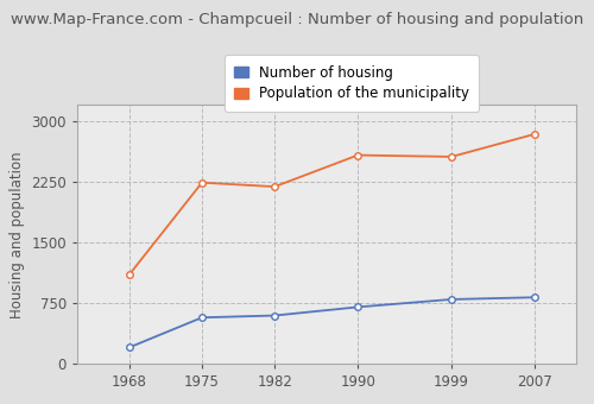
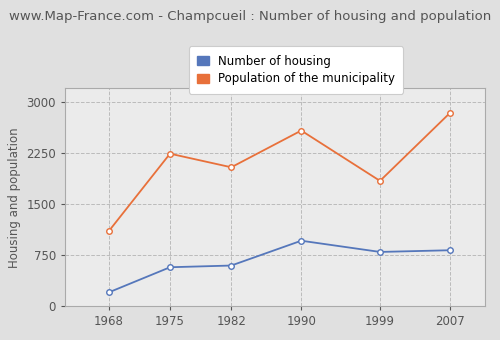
Population of the municipality/1982: 2190 -> 2040
Number of housing/1990: 700 -> 960
Population of the municipality/1999: 2560 -> 1840
